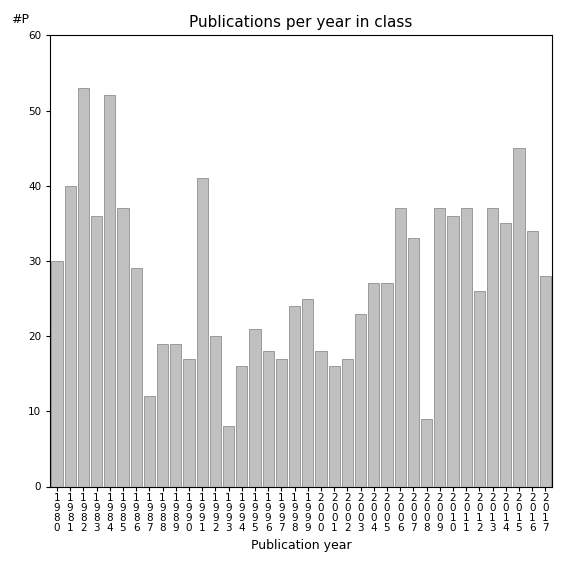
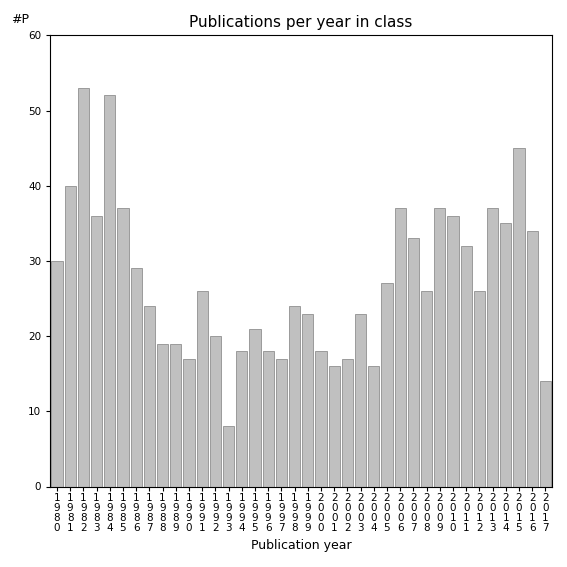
1 9 8 7: 12 -> 24
1 9 9 1: 41 -> 26
1 9 9 4: 16 -> 18
1 9 9 9: 25 -> 23
2 0 0 4: 27 -> 16
2 0 0 8: 9 -> 26
2 0 1 1: 37 -> 32
2 0 1 7: 28 -> 14
